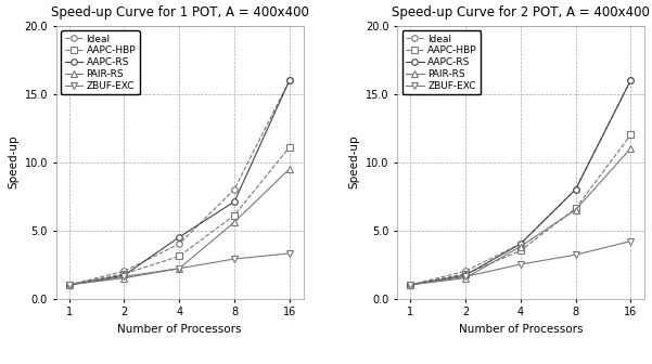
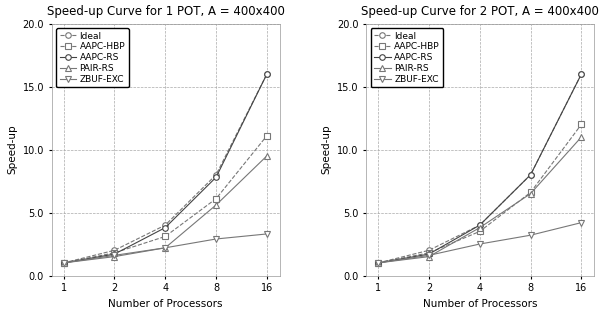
Speed-up Curve for 1 POT, A = 400x400/AAPC-RS/4: 4.5 -> 3.8
Speed-up Curve for 1 POT, A = 400x400/AAPC-RS/8: 7.1 -> 7.8
